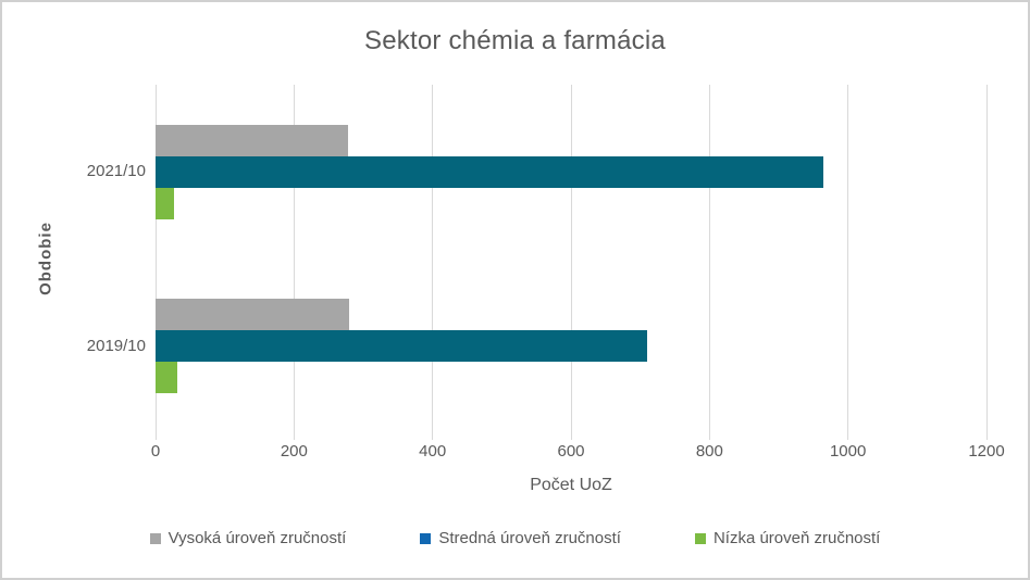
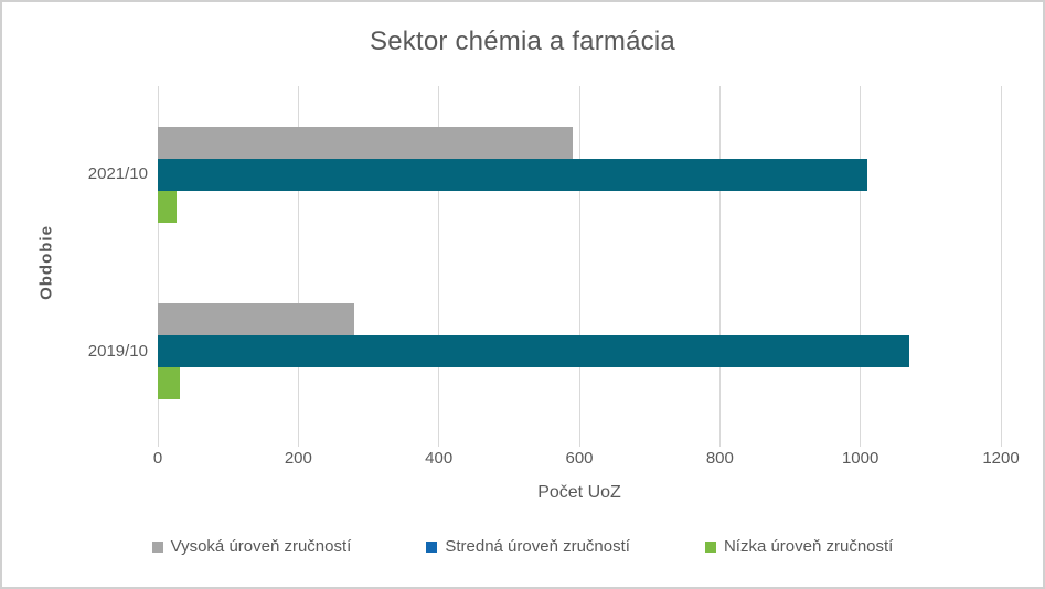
Vysoká úroveň zručností/2021/10: 280 -> 590
Stredná úroveň zručností/2021/10: 960 -> 1010
Stredná úroveň zručností/2019/10: 710 -> 1070
